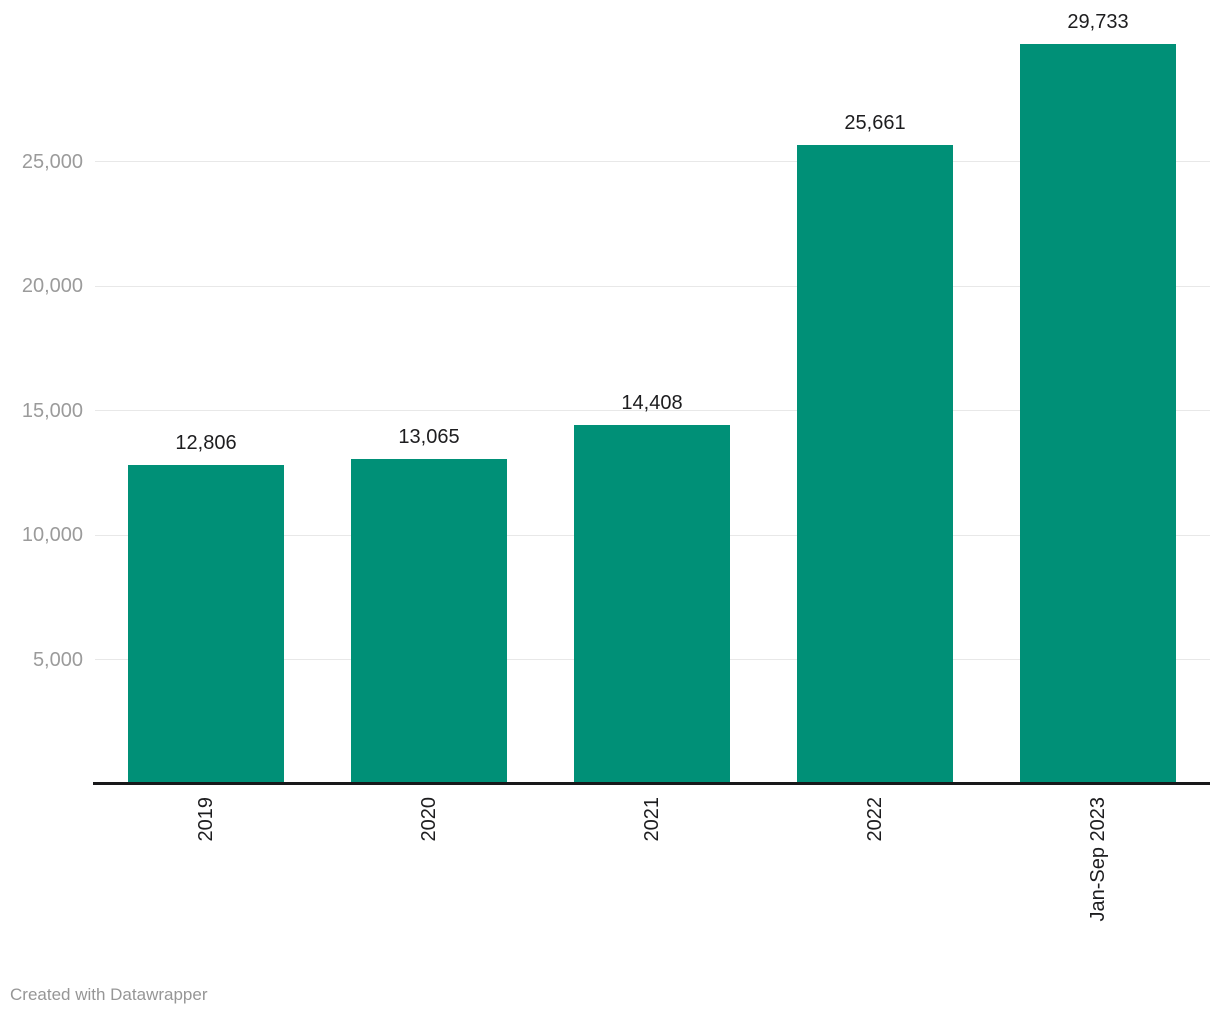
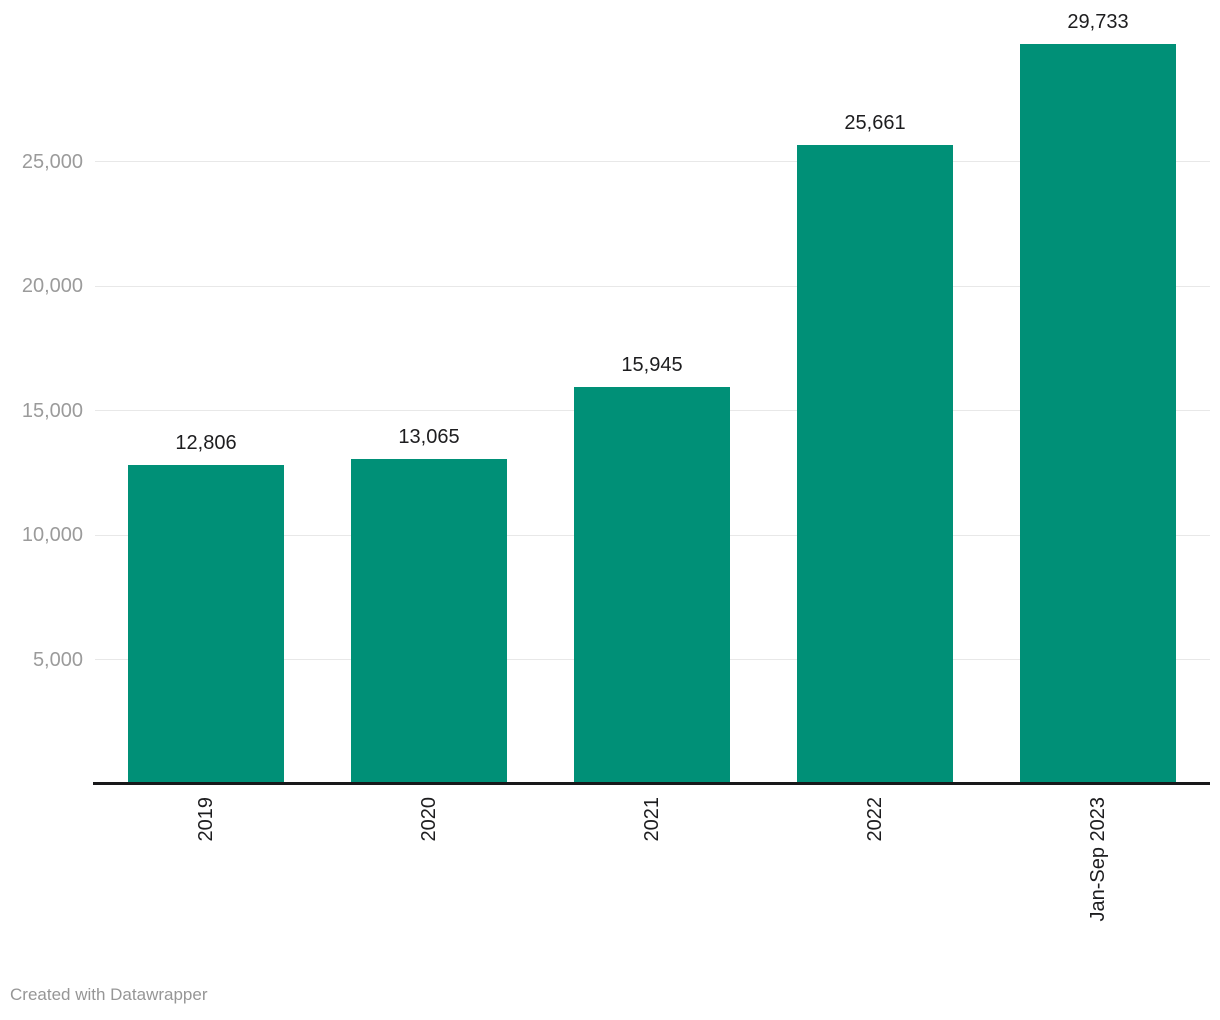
2021: 14,408 -> 15,945
